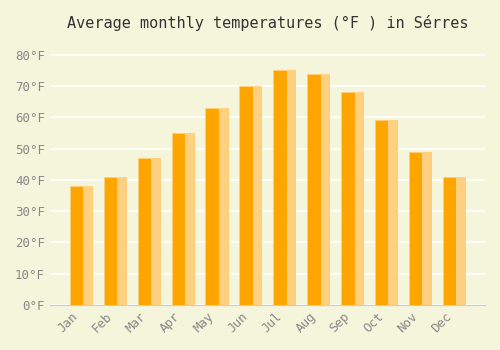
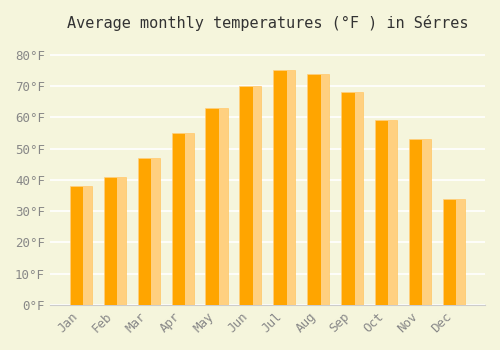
Nov: 49°F -> 53°F
Dec: 41°F -> 34°F
